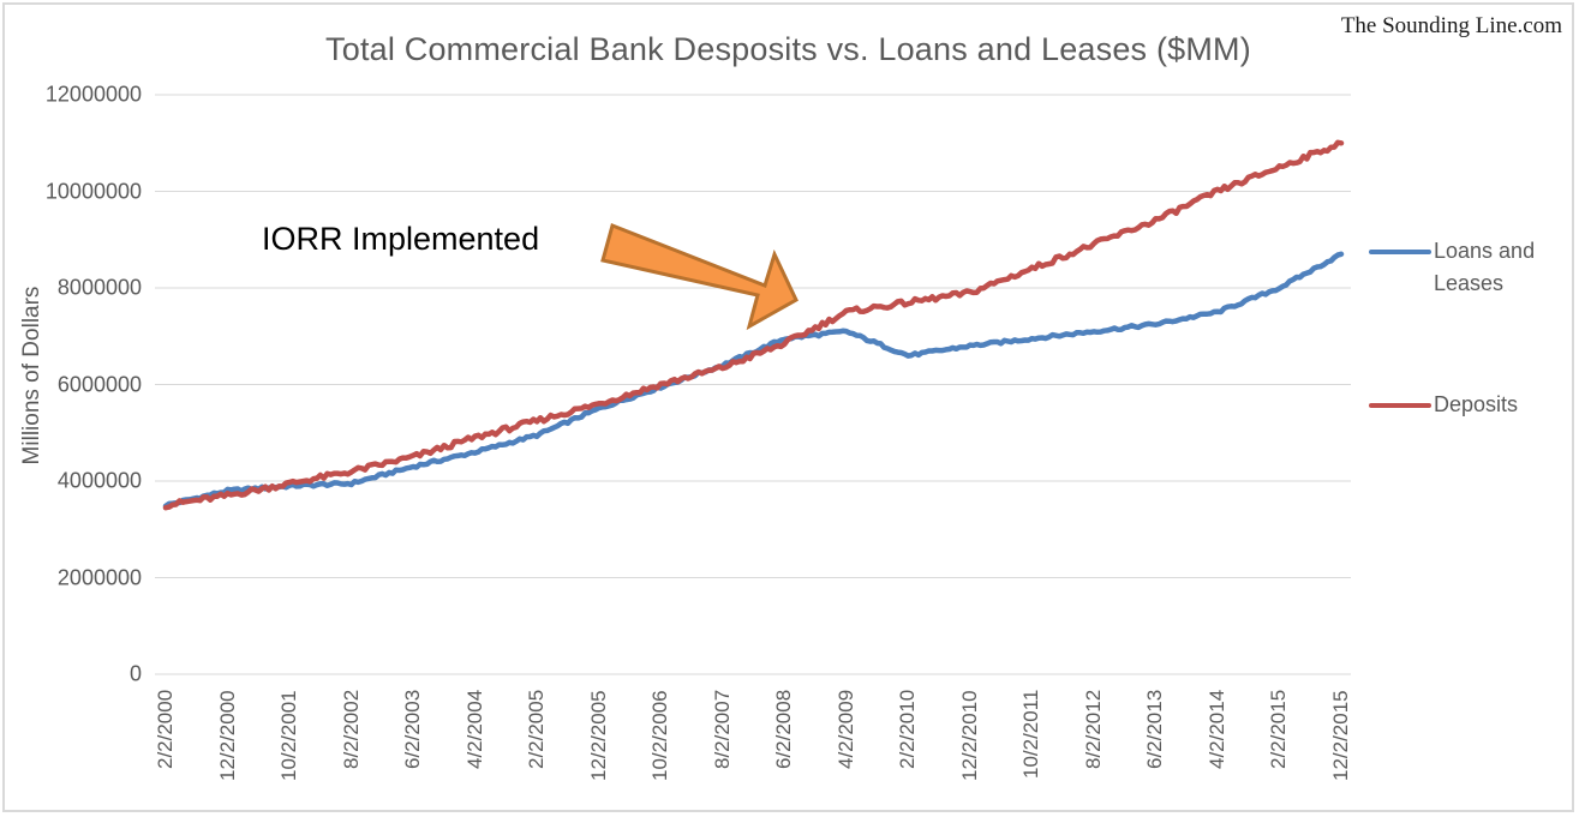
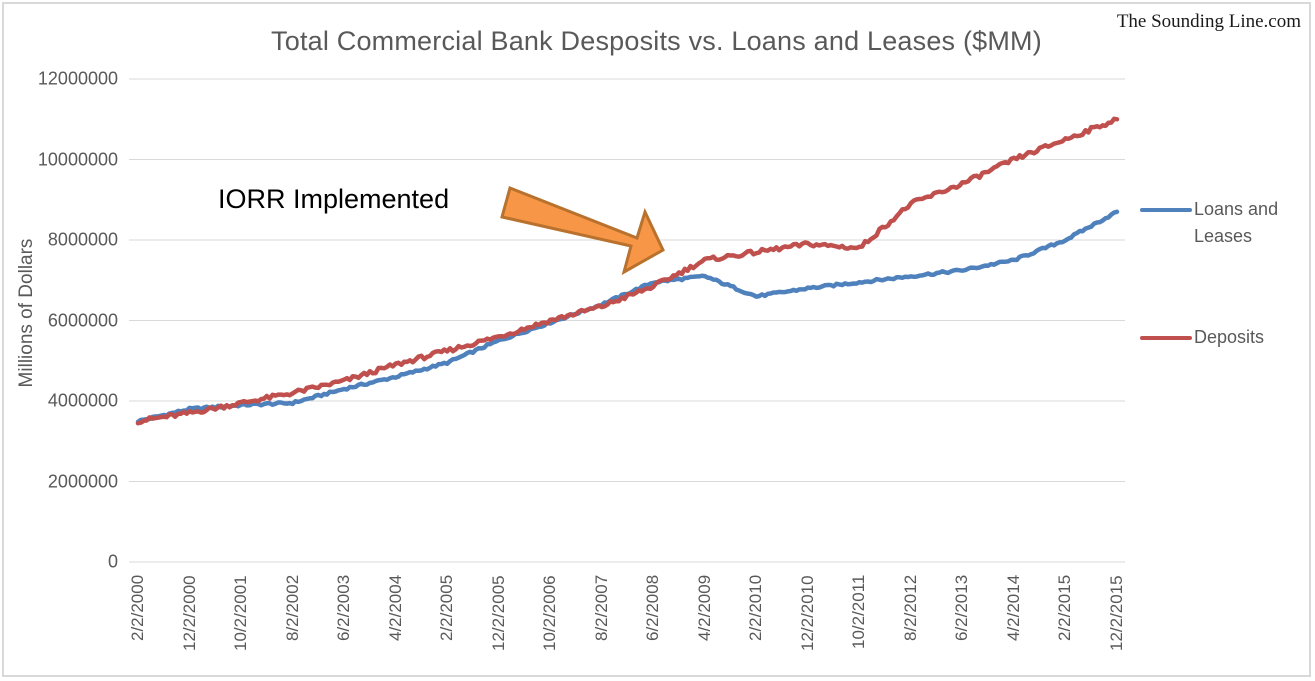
Deposits/10/2/2011: 8400000 -> 7800000
